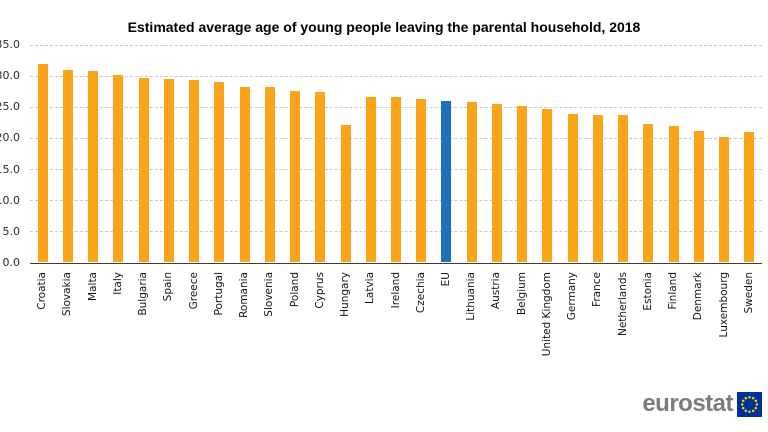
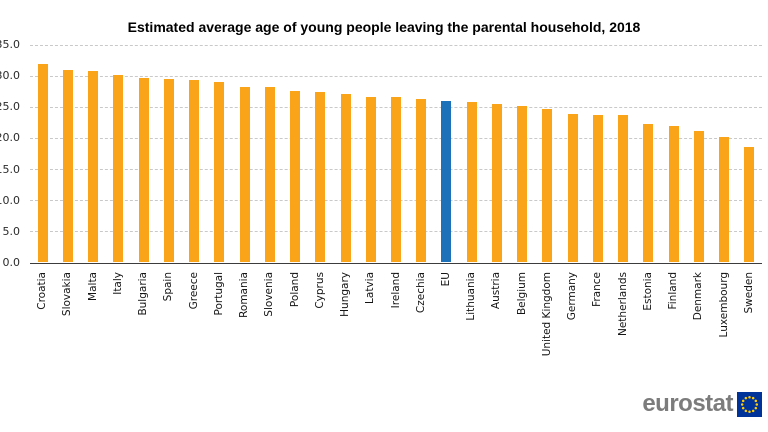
Hungary: 22 -> 27
Sweden: 21 -> 18
